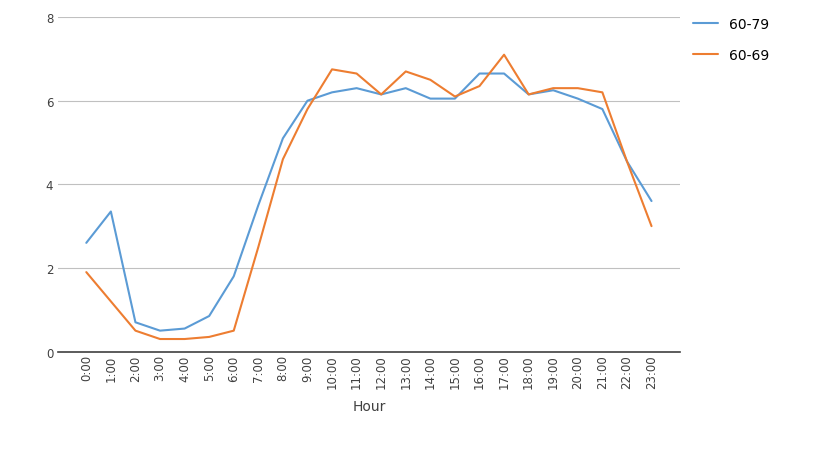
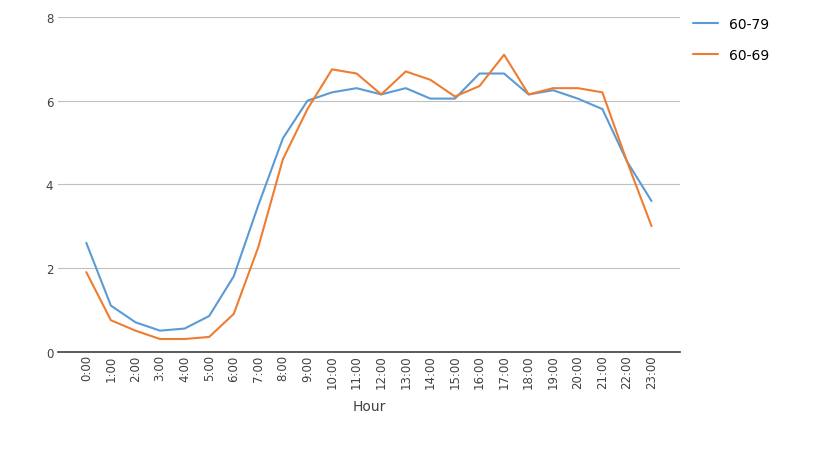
60-79/1:00: 3.35 -> 1.10
60-69/1:00: 1.20 -> 0.75
60-69/6:00: 0.50 -> 0.90
